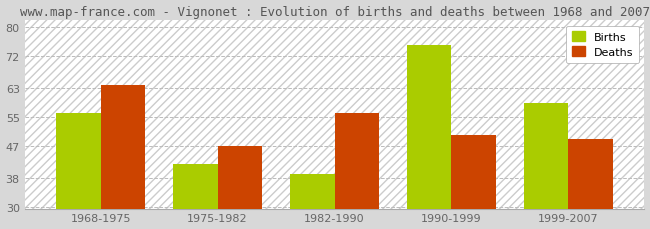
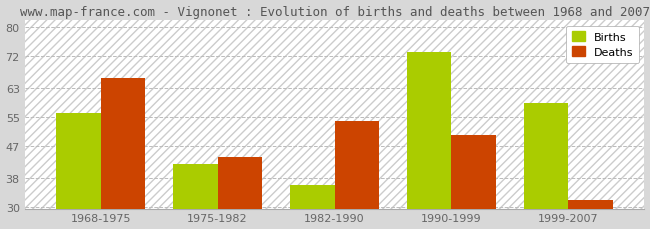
Deaths/1968-1975: 64 -> 66
Deaths/1975-1982: 47 -> 44
Births/1982-1990: 39 -> 36
Deaths/1982-1990: 56 -> 54
Births/1990-1999: 75 -> 73
Deaths/1999-2007: 49 -> 32
